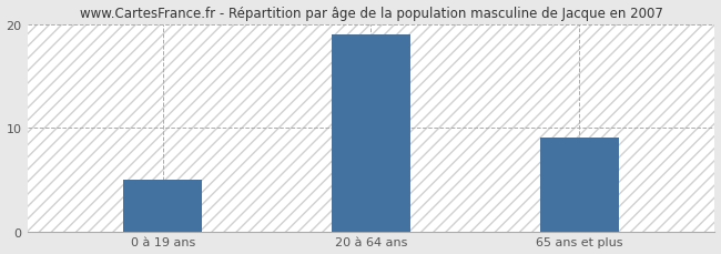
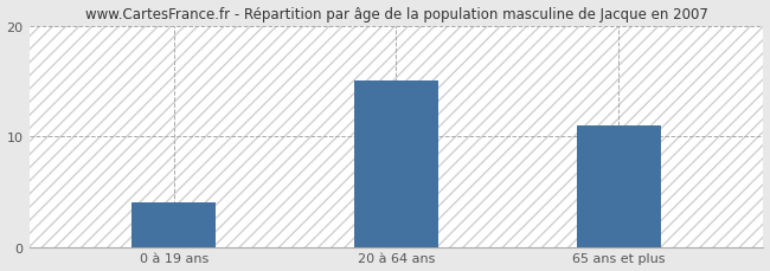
0 à 19 ans: 5 -> 4
20 à 64 ans: 19 -> 15
65 ans et plus: 9 -> 11
